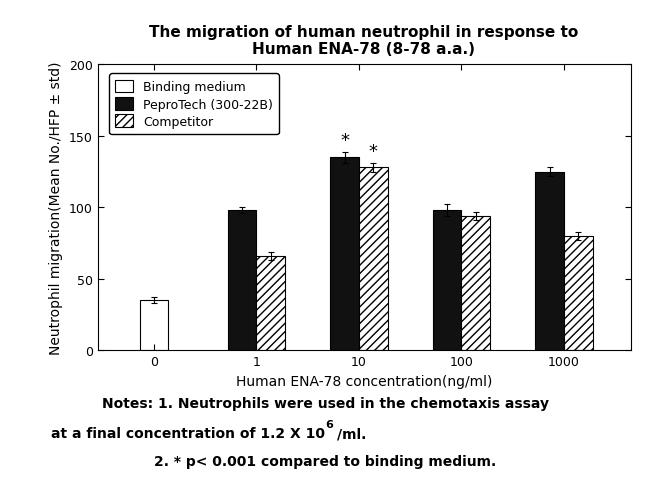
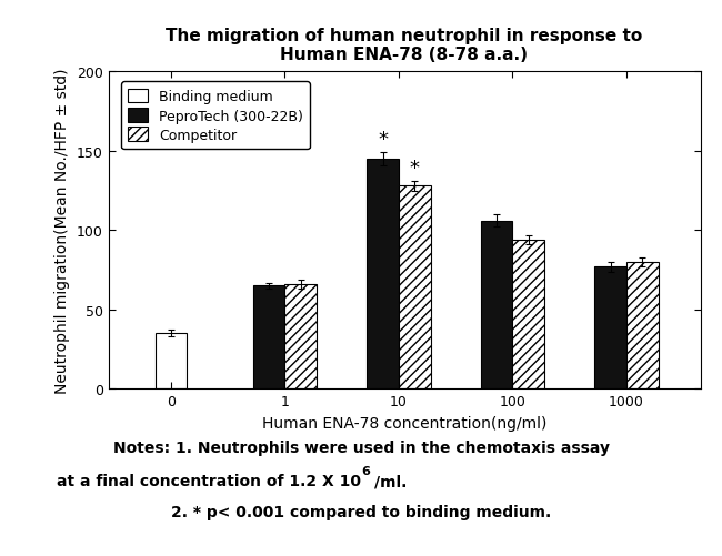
PeproTech (300-22B)/1: 98 -> 65
PeproTech (300-22B)/10: 135 -> 145
PeproTech (300-22B)/100: 98 -> 106
PeproTech (300-22B)/1000: 125 -> 77
